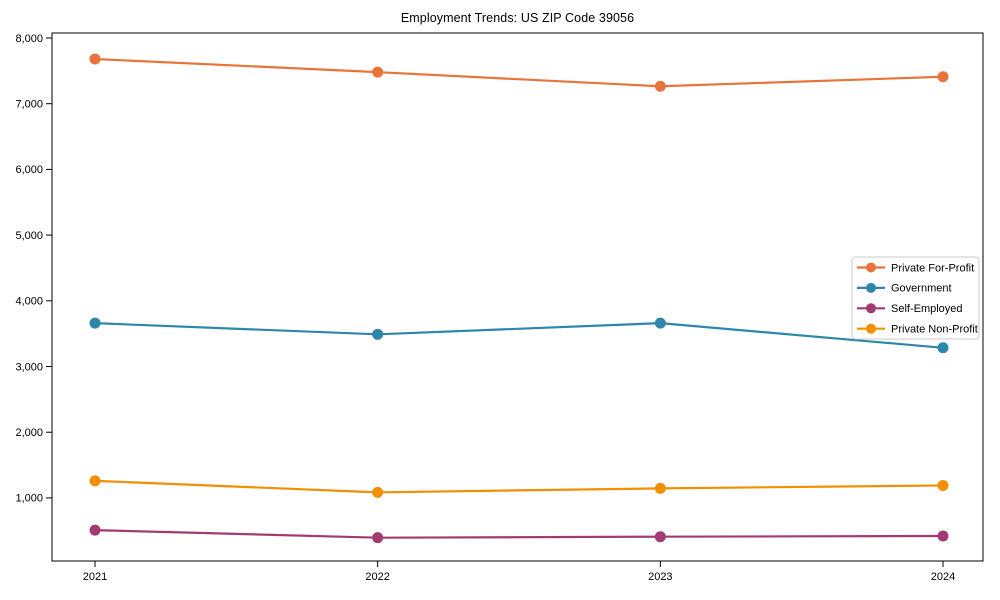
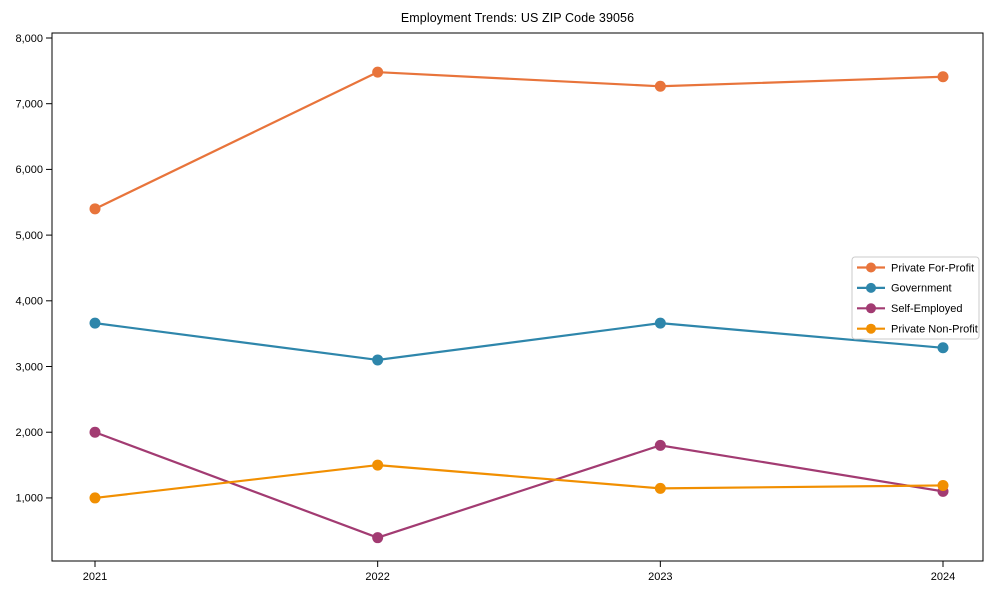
Private For-Profit/2021: 7700 -> 5400
Self-Employed/2021: 500 -> 2000
Private Non-Profit/2021: 1300 -> 1000
Government/2022: 3500 -> 3100
Private Non-Profit/2022: 1100 -> 1500
Self-Employed/2023: 400 -> 1800
Self-Employed/2024: 400 -> 1100
